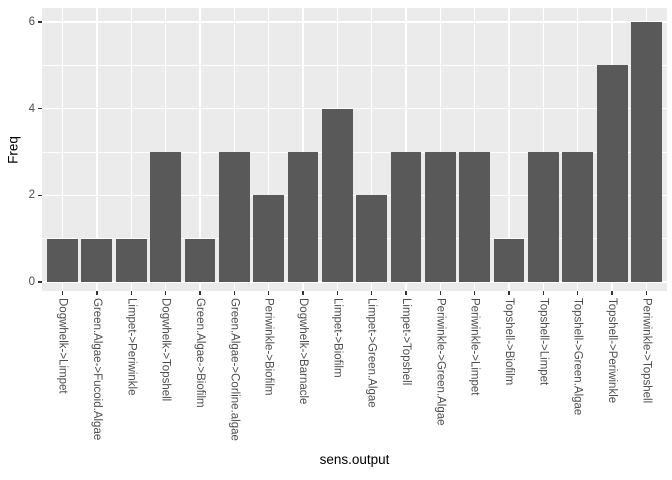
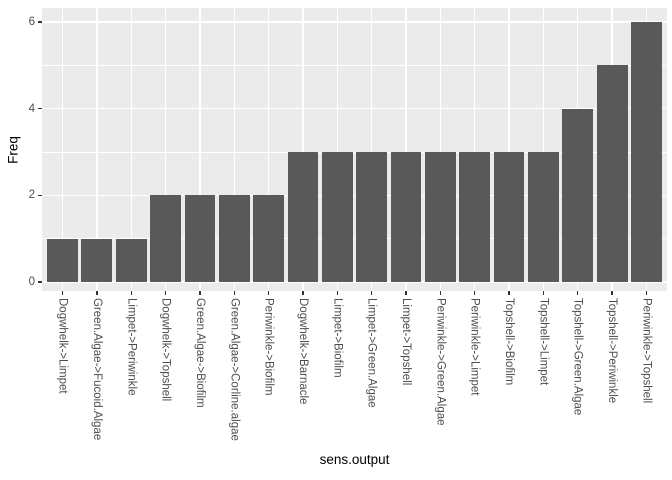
Dogwhelk->Topshell: 3 -> 2
Green.Algae->Biofilm: 1 -> 2
Green.Algae->Corline.algae: 3 -> 2
Limpet->Biofilm: 4 -> 3
Limpet->Green.Algae: 2 -> 3
Topshell->Biofilm: 1 -> 3
Topshell->Green.Algae: 3 -> 4
